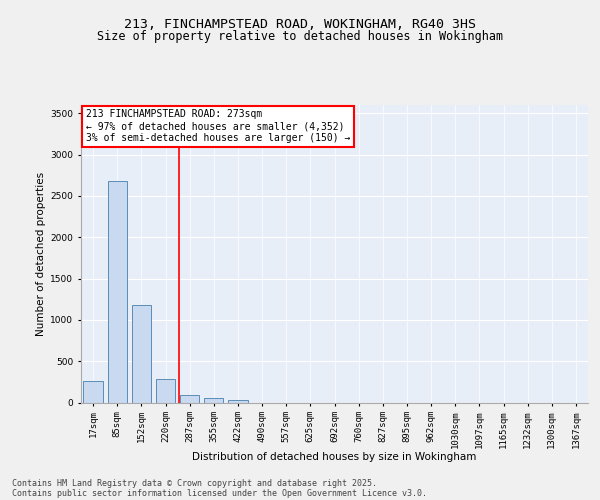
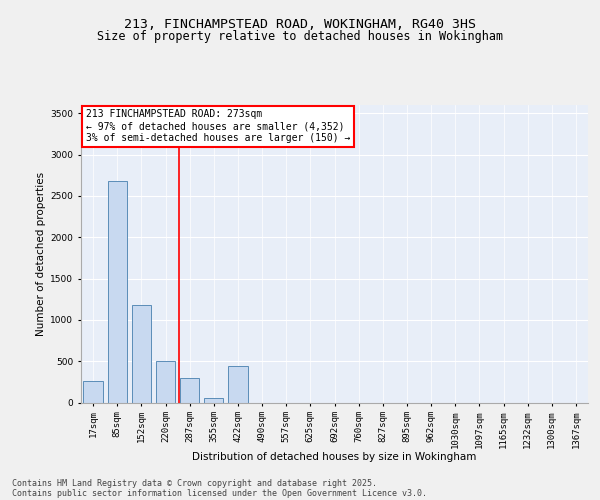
220sqm: 290 -> 500
287sqm: 90 -> 300
422sqm: 40 -> 440
